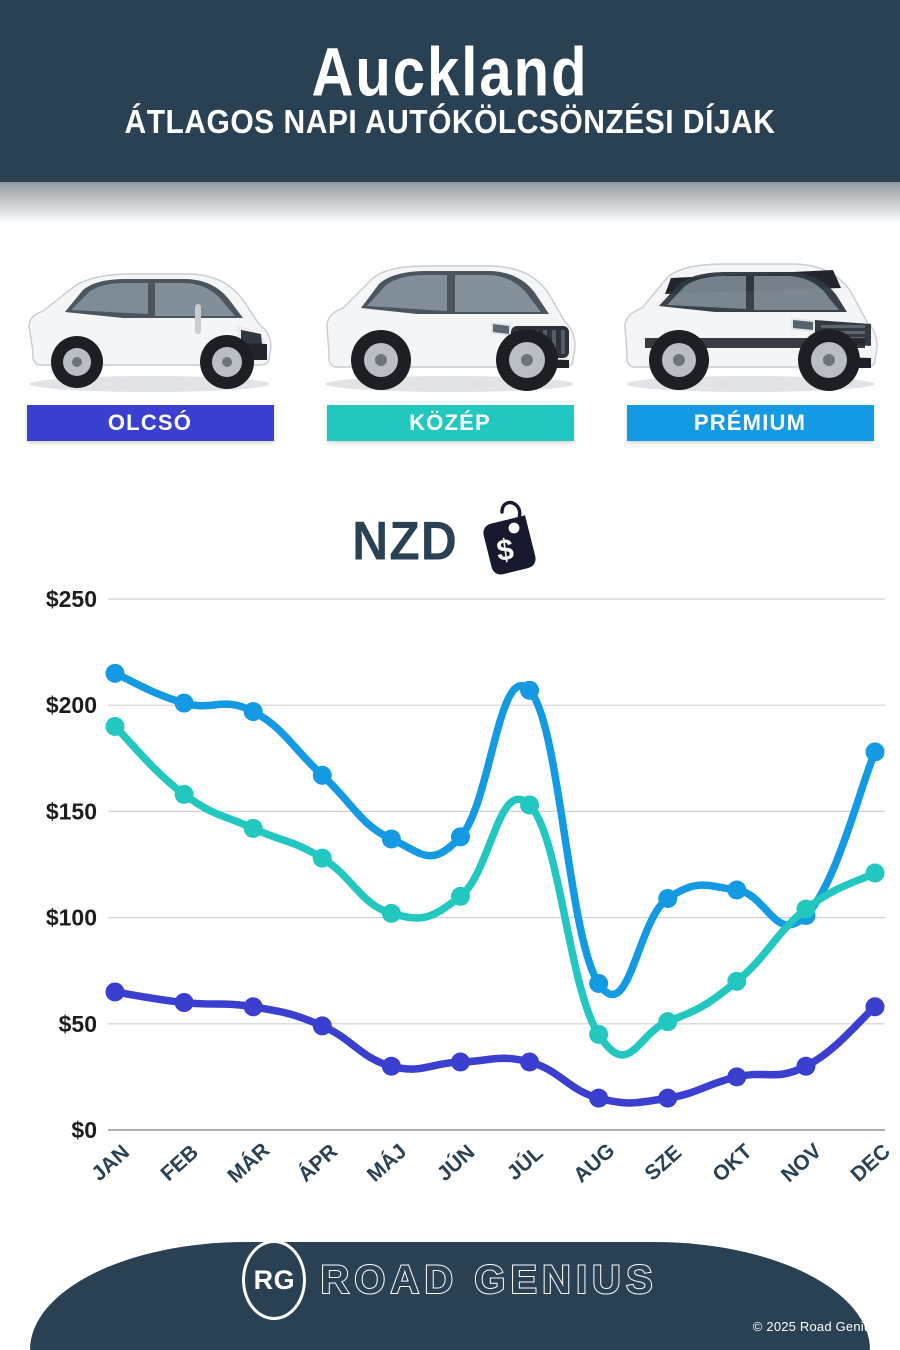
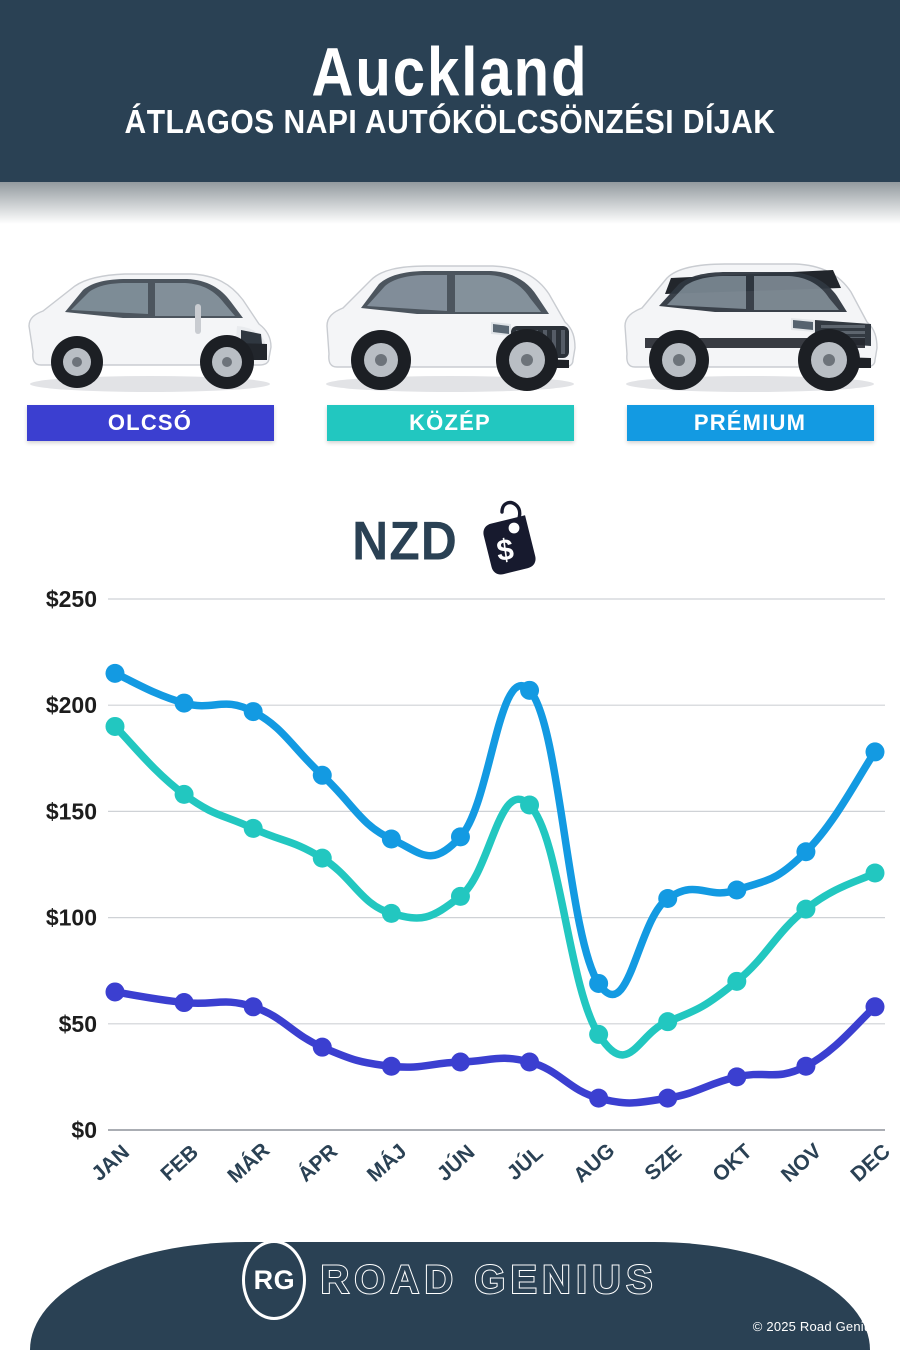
OLCSÓ/ÁPR: $49 -> $39
PRÉMIUM/NOV: $101 -> $131
